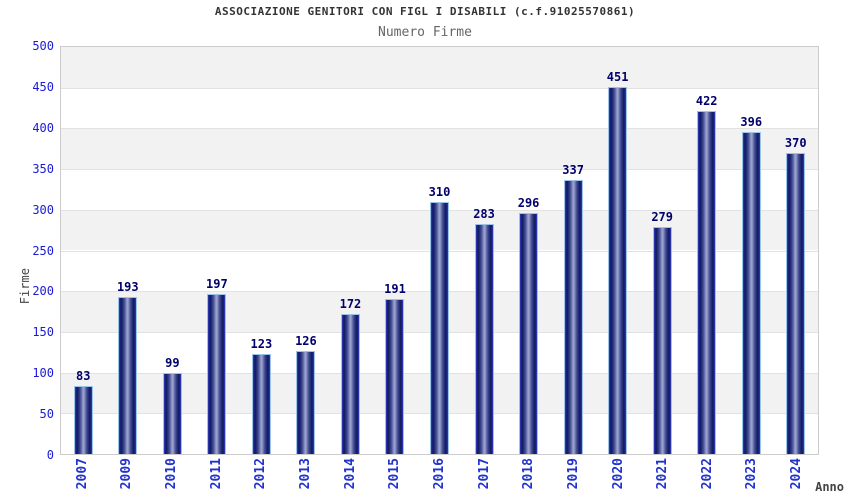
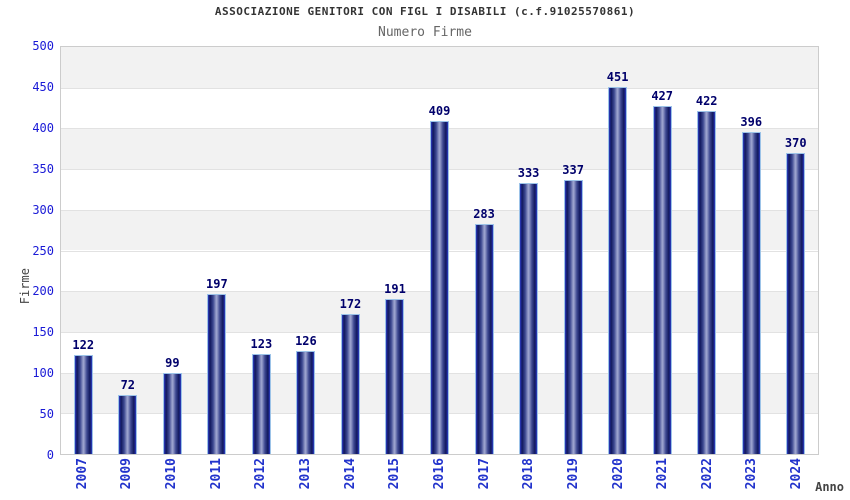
2007: 83 -> 122
2009: 193 -> 72
2016: 310 -> 409
2018: 296 -> 333
2021: 279 -> 427
